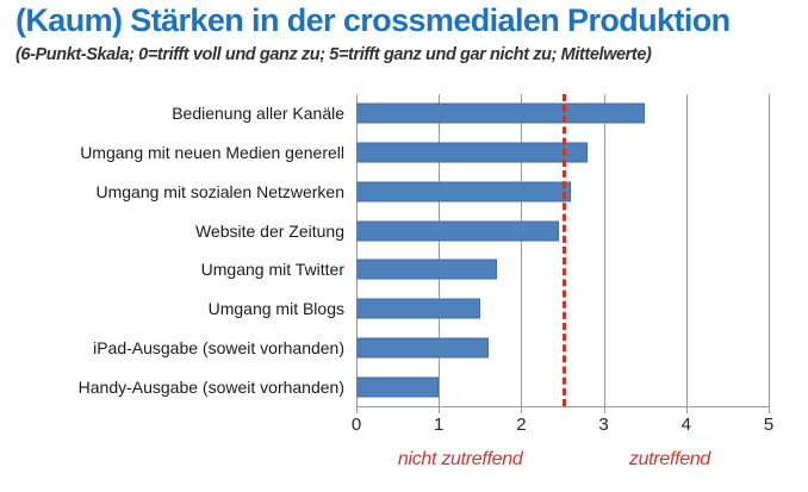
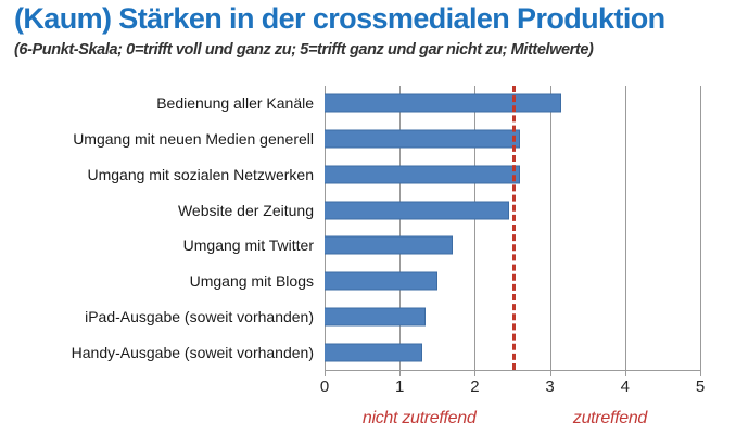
Bedienung aller Kanäle: 3.5 -> 3.1
Umgang mit neuen Medien generell: 2.8 -> 2.6
iPad-Ausgabe (soweit vorhanden): 1.6 -> 1.4
Handy-Ausgabe (soweit vorhanden): 1.0 -> 1.3
